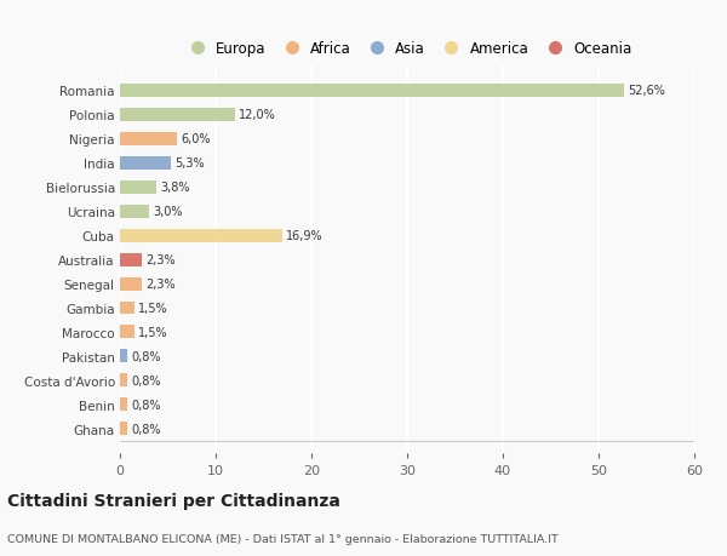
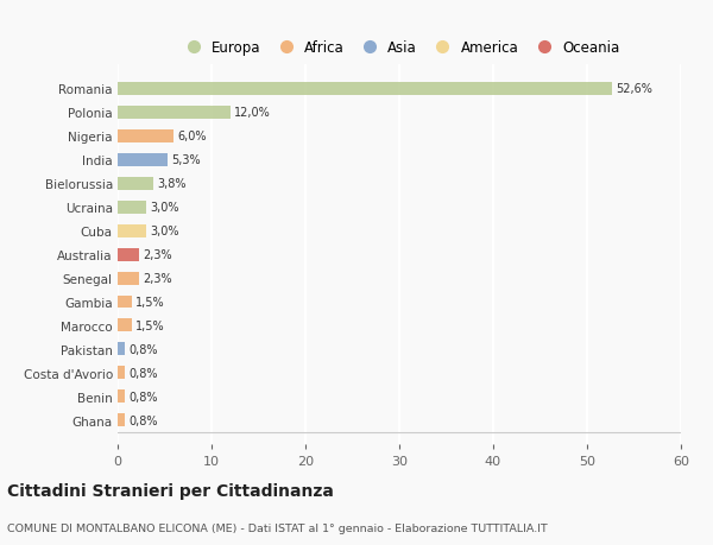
Cuba: 16,9% -> 3,0%
